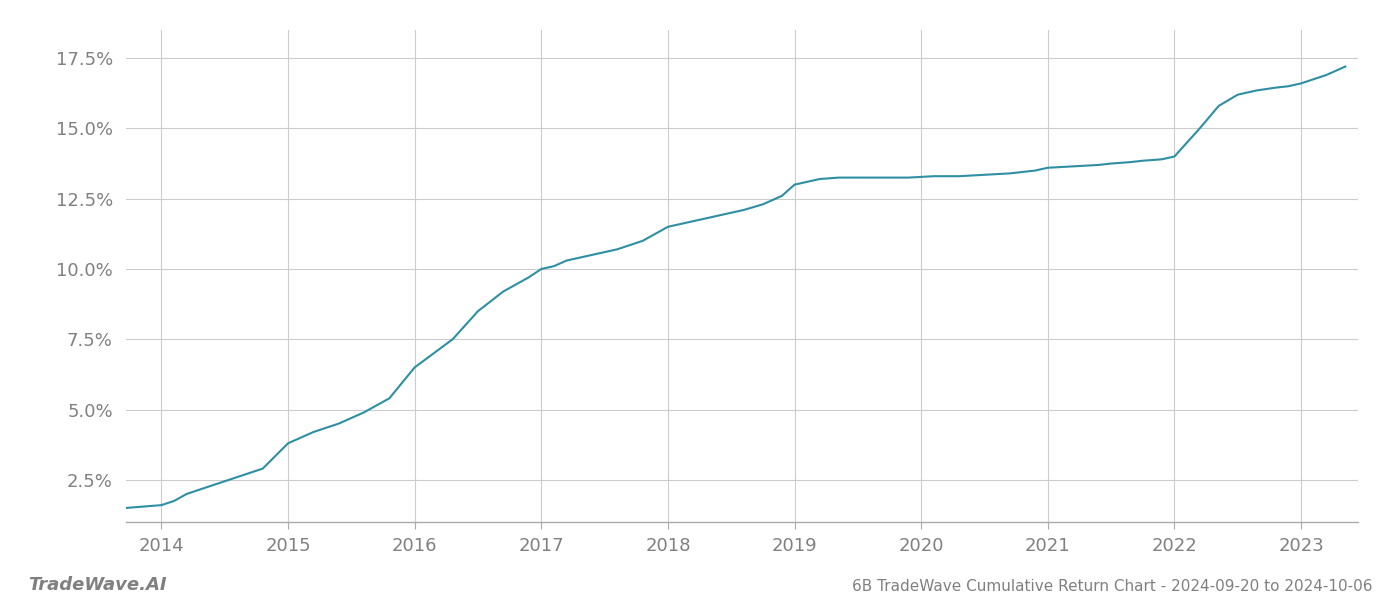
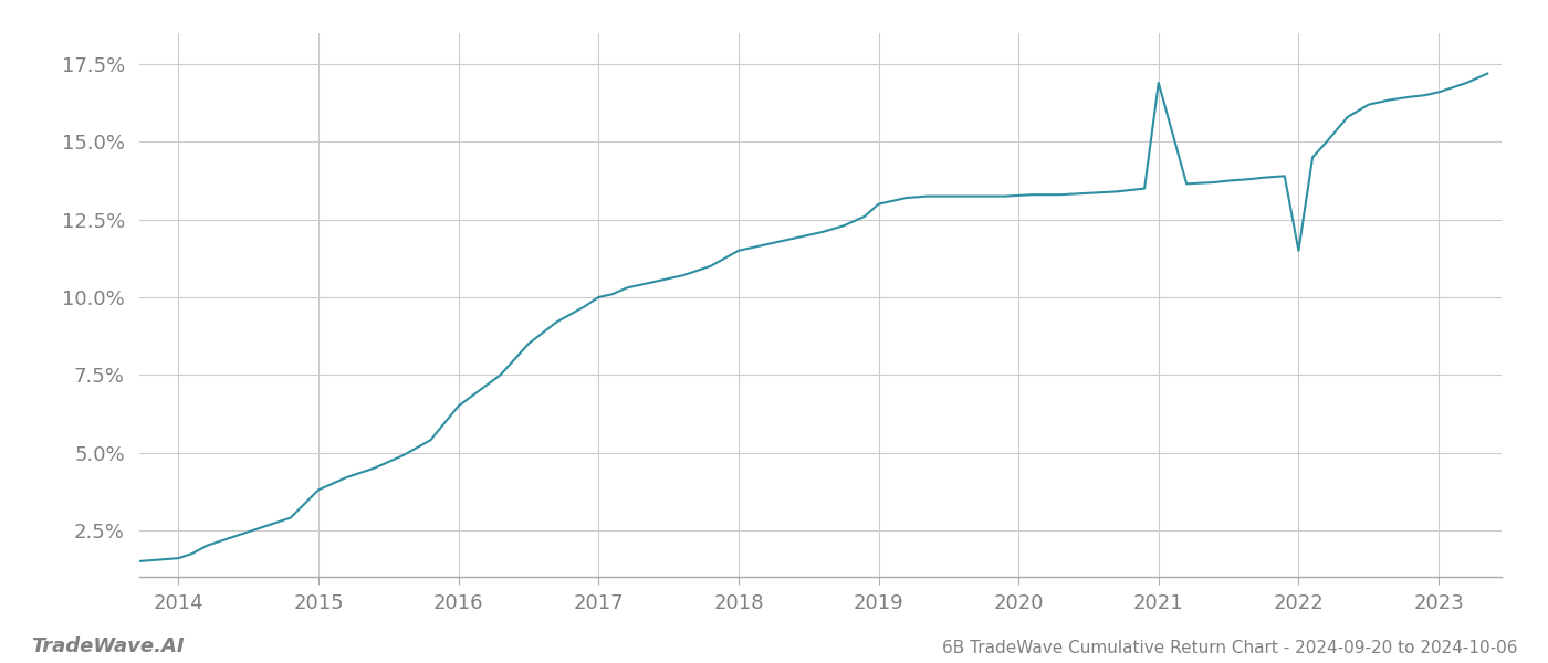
2021: 13.60% -> 16.90%
2022: 14.00% -> 11.50%
